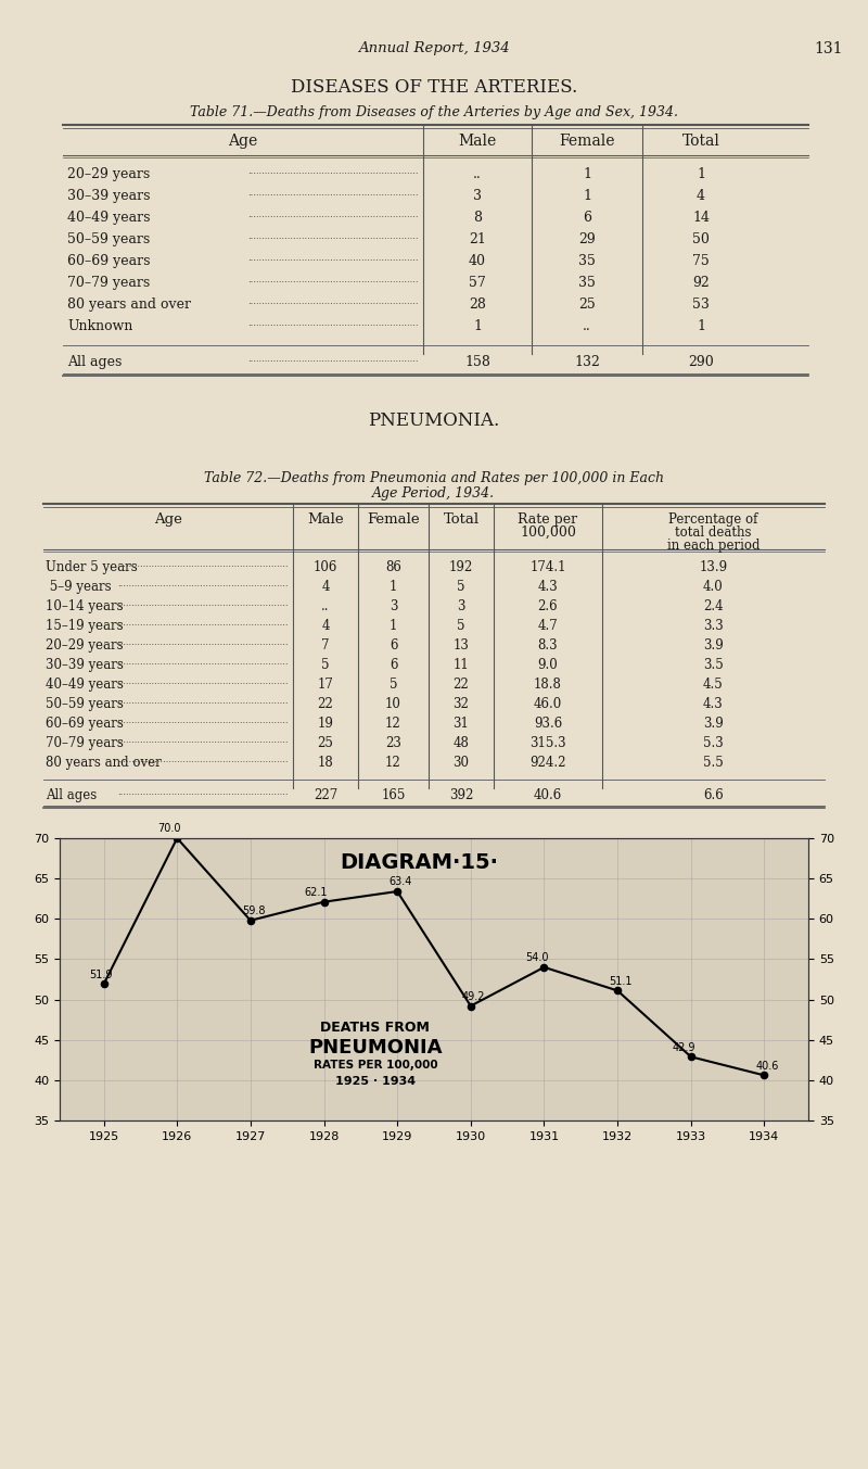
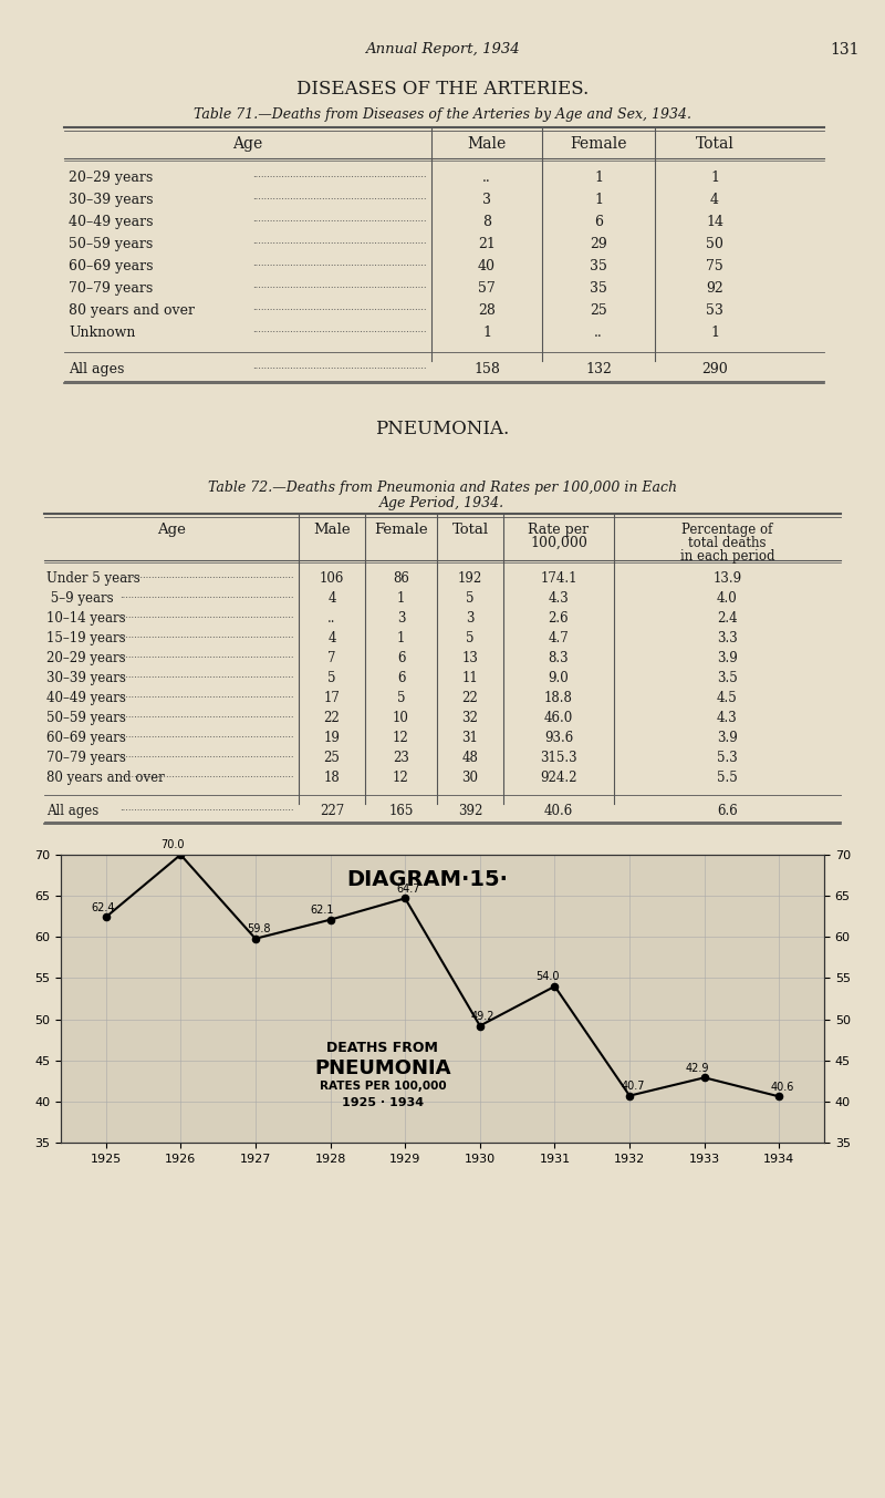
1925: 51.9 -> 62.4
1929: 63.4 -> 64.7
1932: 51.1 -> 40.7
